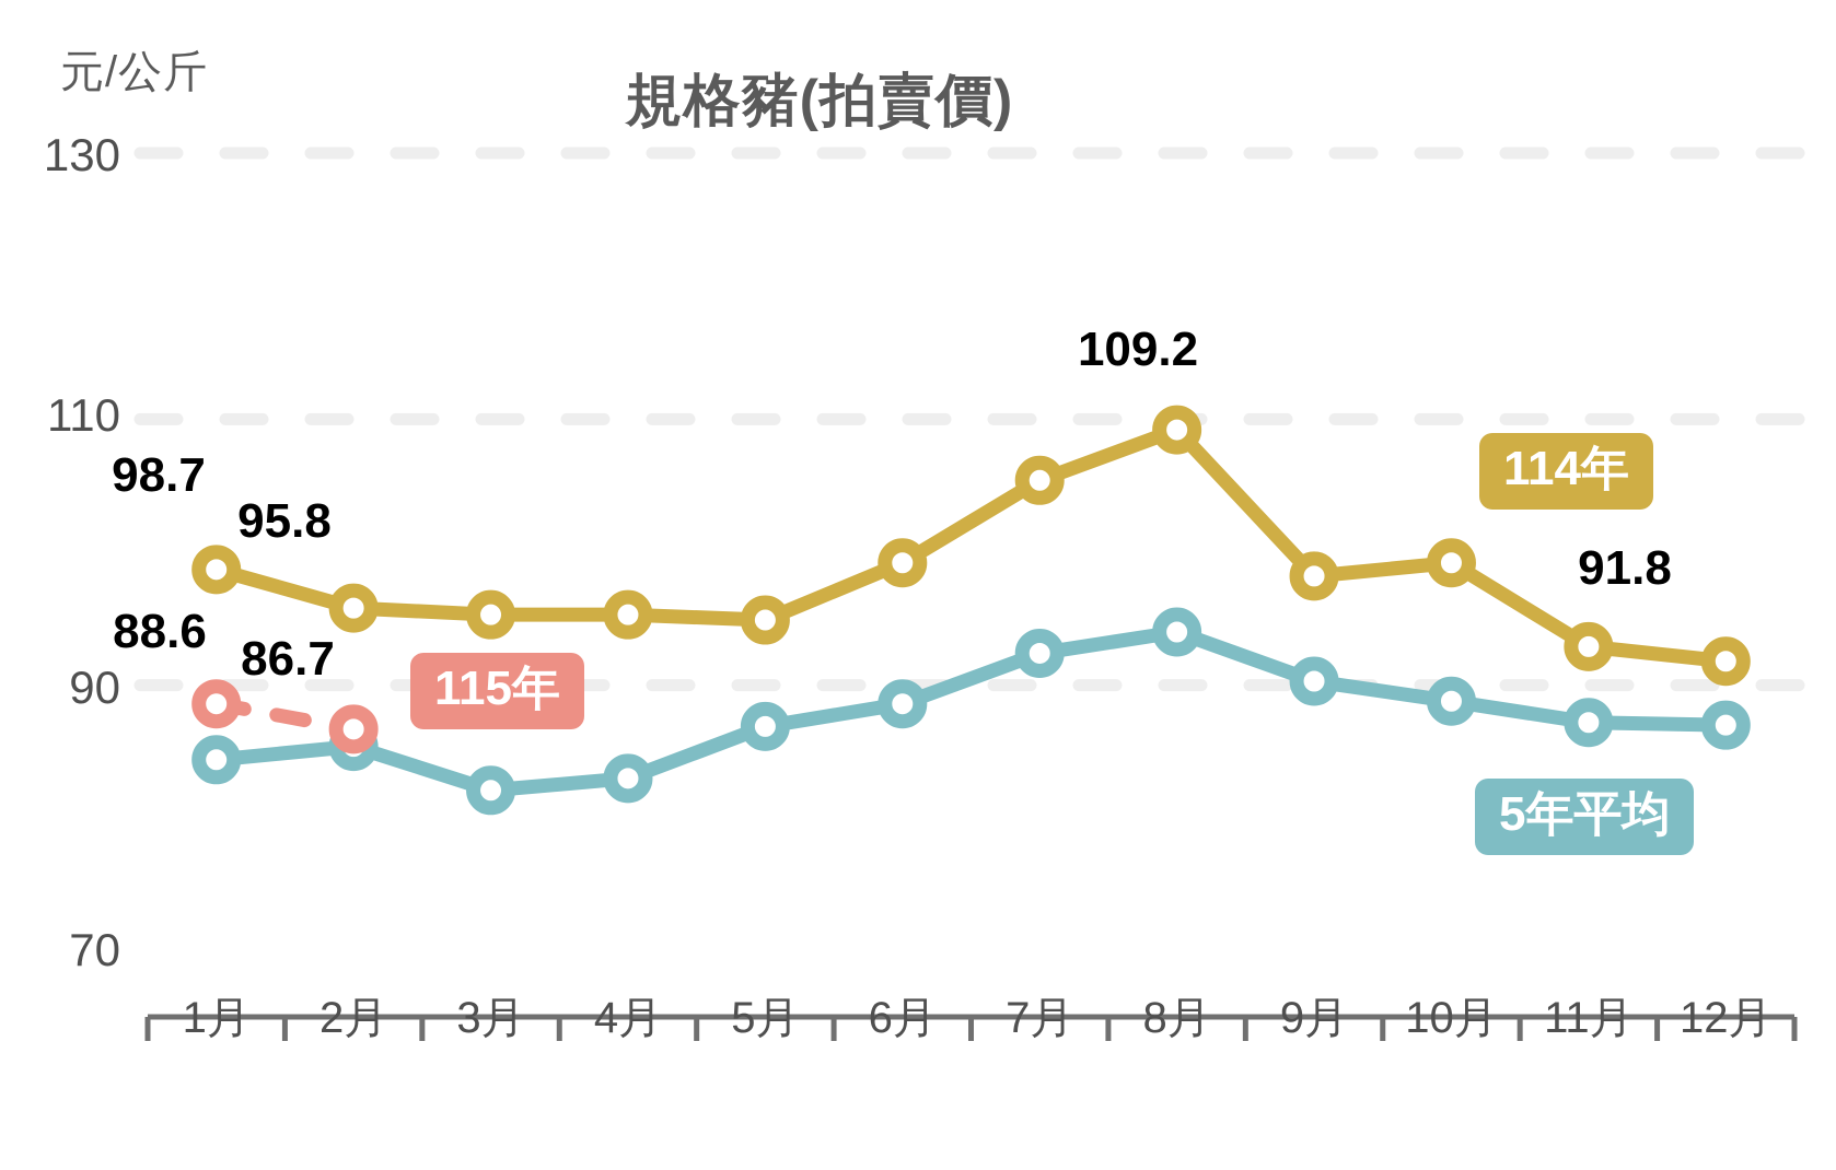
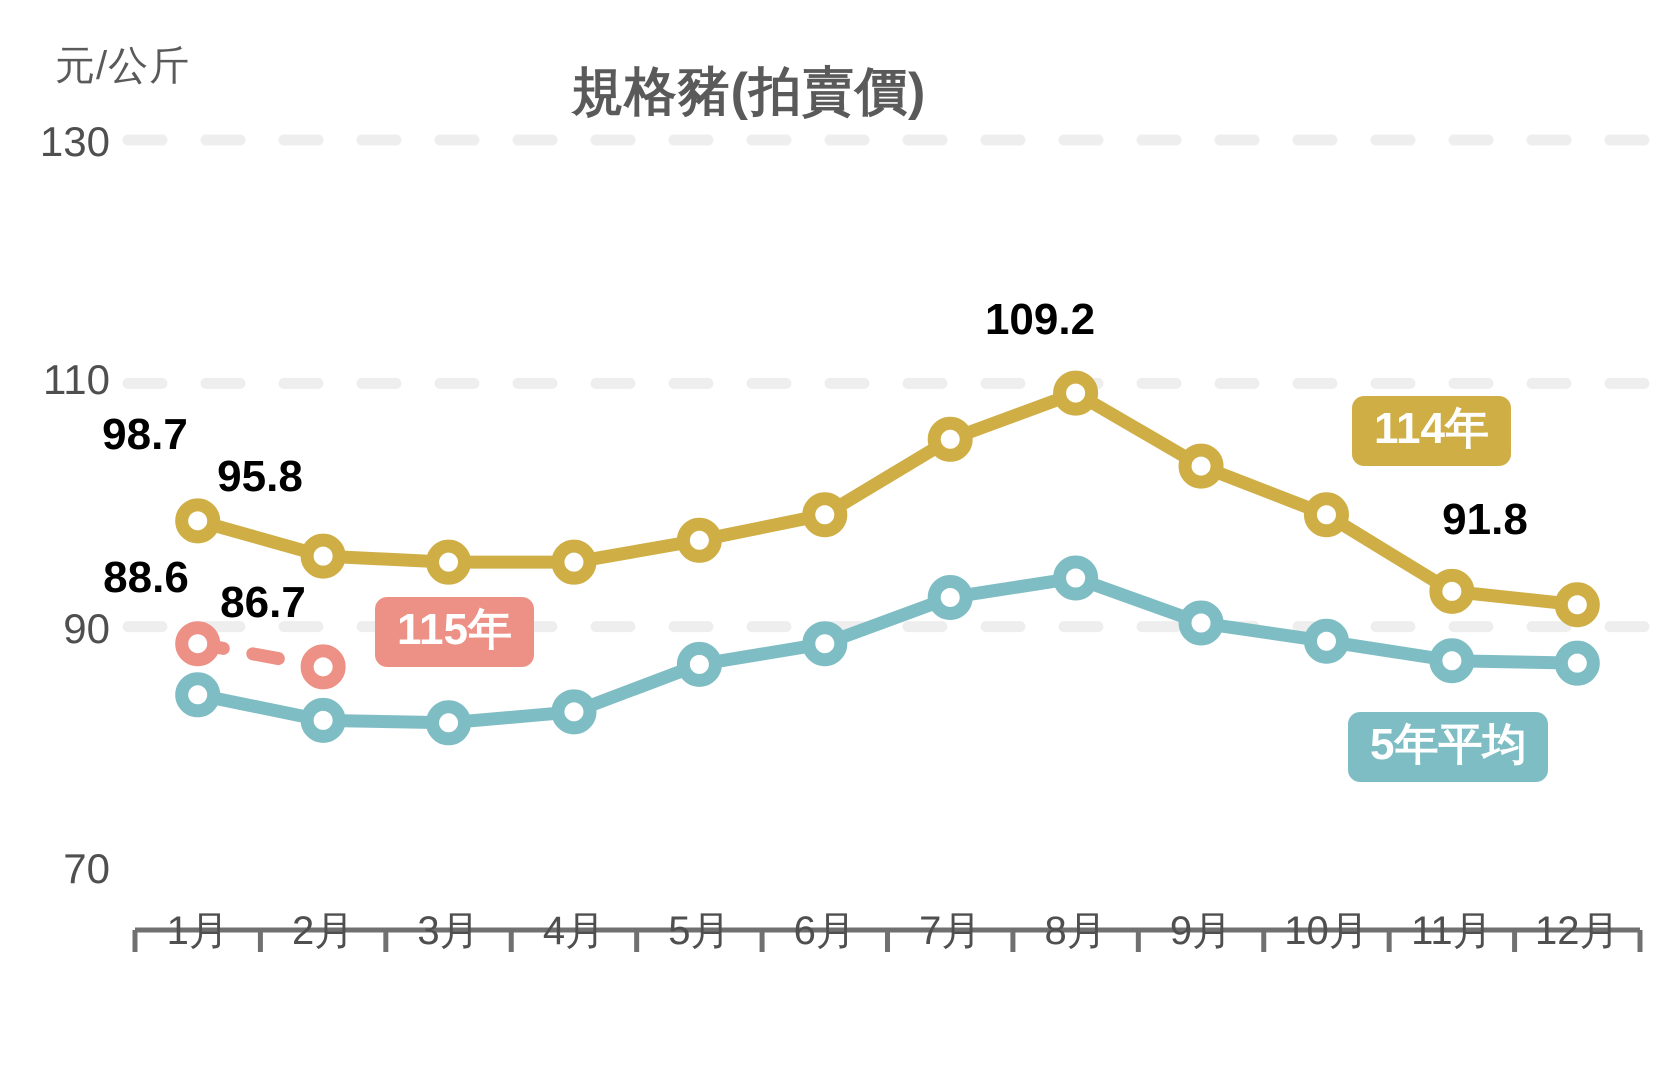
5年平均/2月: 85.4 -> 82.3
114年/5月: 94.9 -> 97.1
114年/9月: 98.2 -> 103.2
